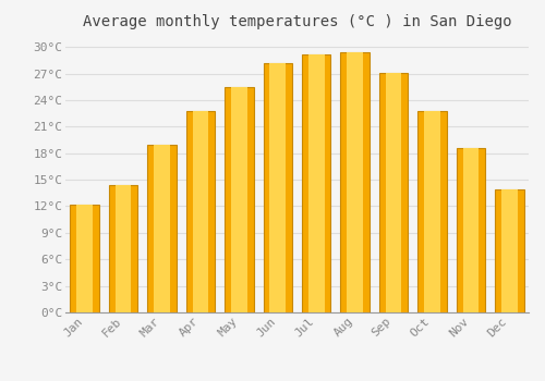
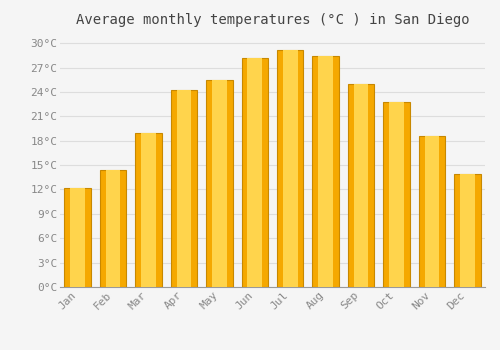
Apr: 22.8°C -> 24.2°C
Aug: 29.4°C -> 28.4°C
Sep: 27.1°C -> 25.0°C
